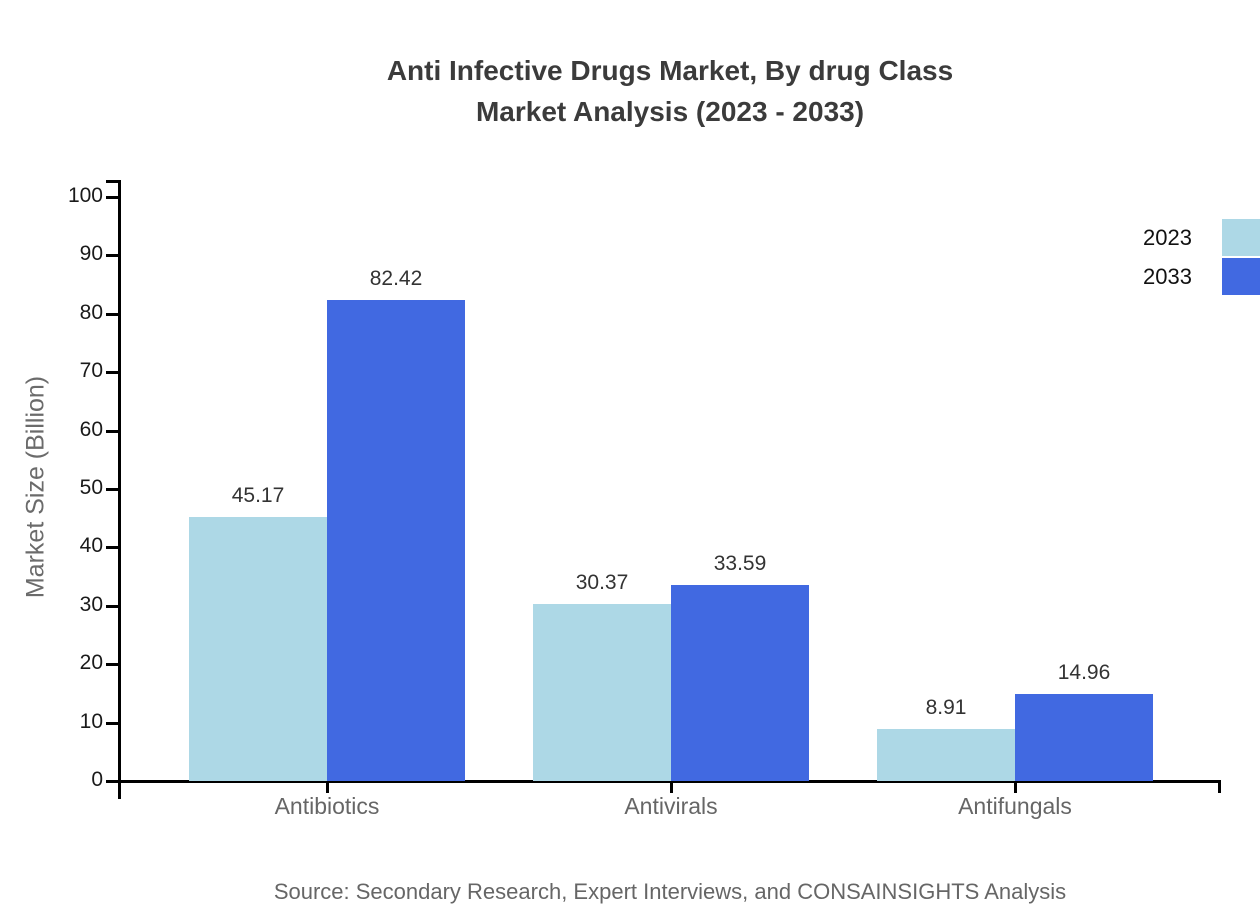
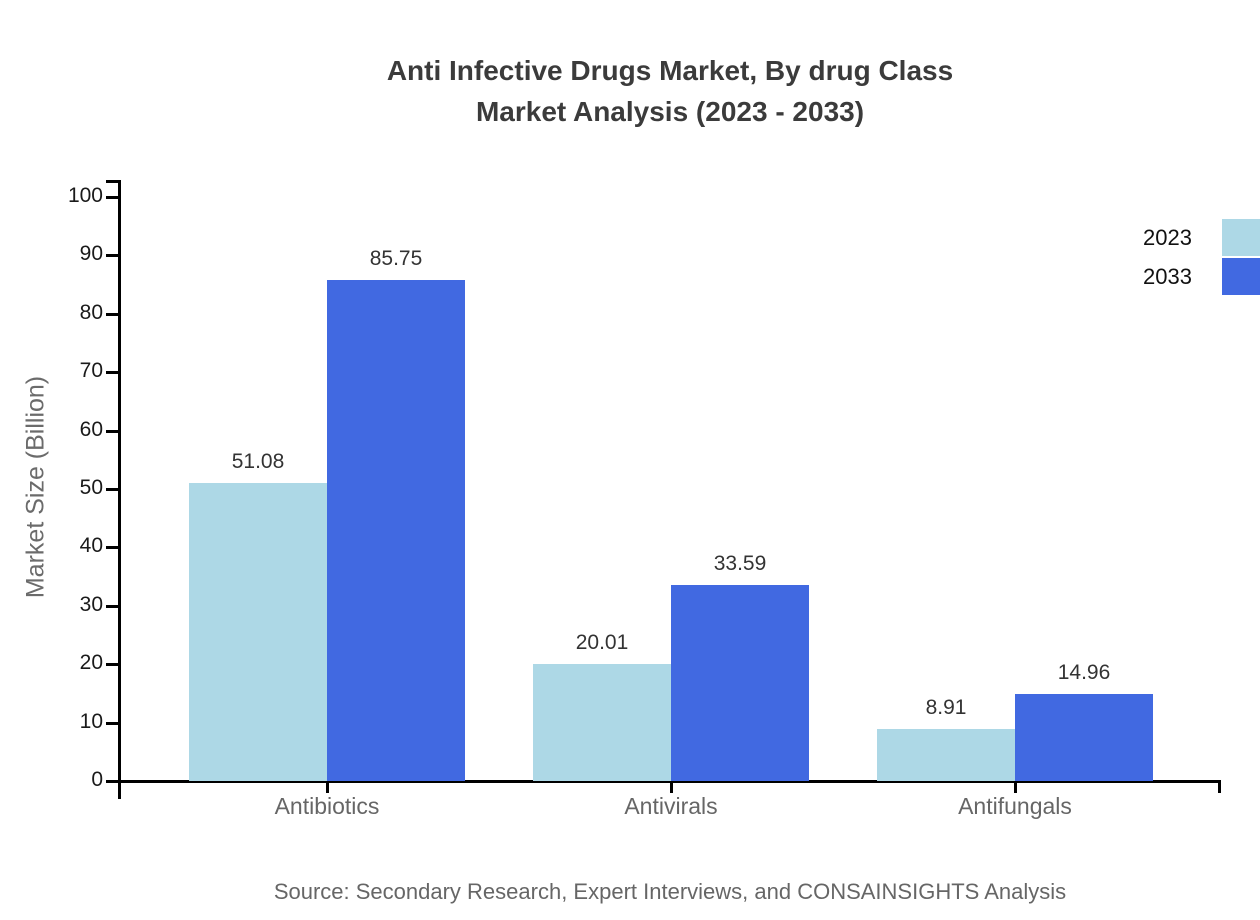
2023/Antibiotics: 45.17 -> 51.08
2033/Antibiotics: 82.42 -> 85.75
2023/Antivirals: 30.37 -> 20.01
